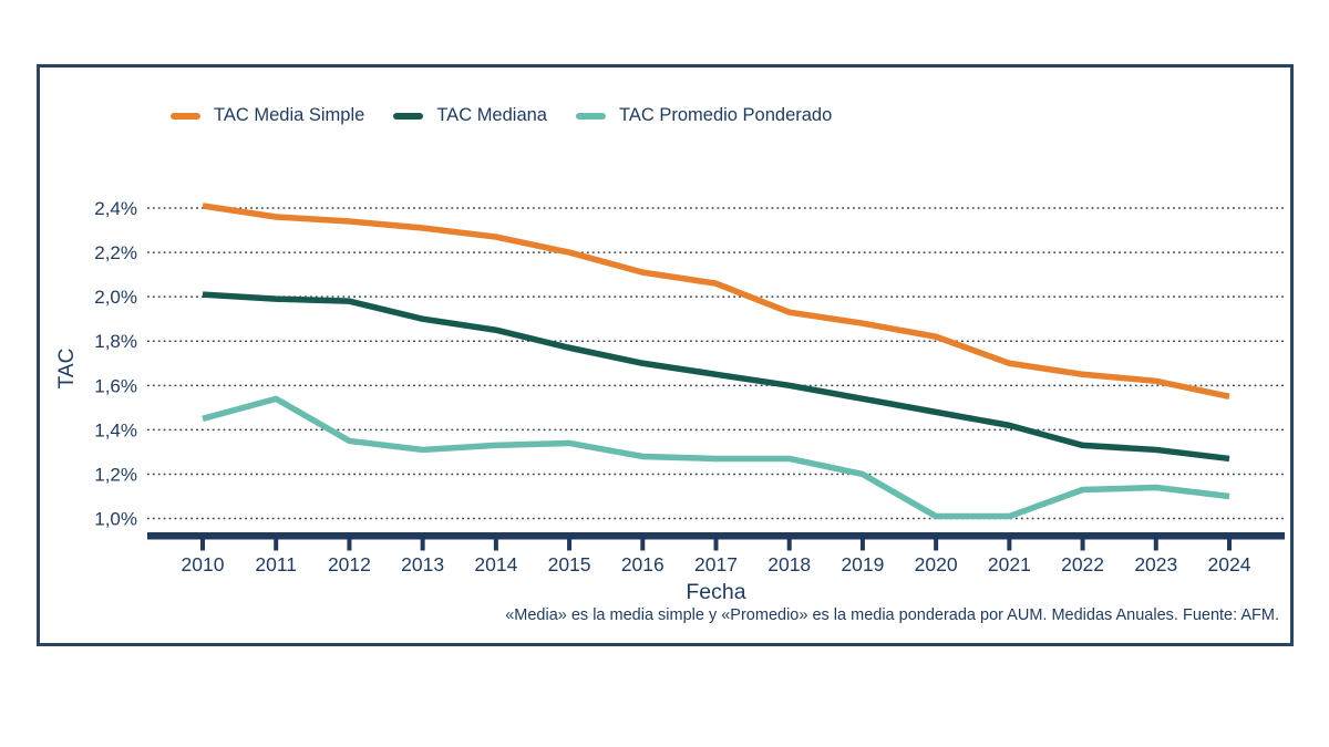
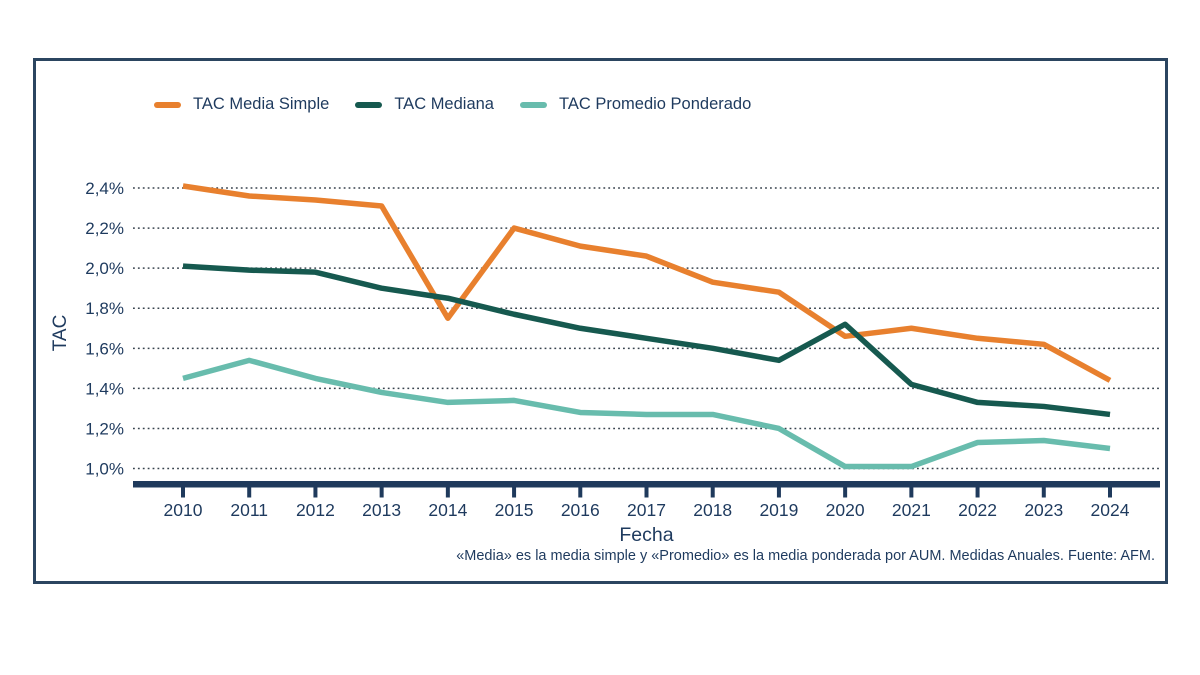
TAC Promedio Ponderado/2012: 1,35% -> 1,45%
TAC Promedio Ponderado/2013: 1,31% -> 1,38%
TAC Media Simple/2014: 2,27% -> 1,75%
TAC Media Simple/2020: 1,82% -> 1,66%
TAC Mediana/2020: 1,48% -> 1,72%
TAC Media Simple/2024: 1,55% -> 1,44%
